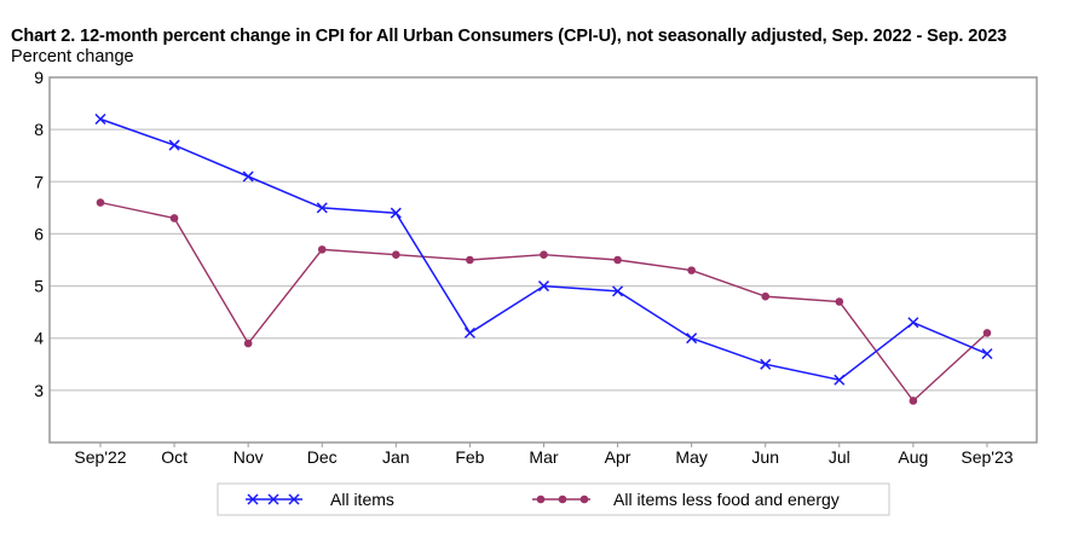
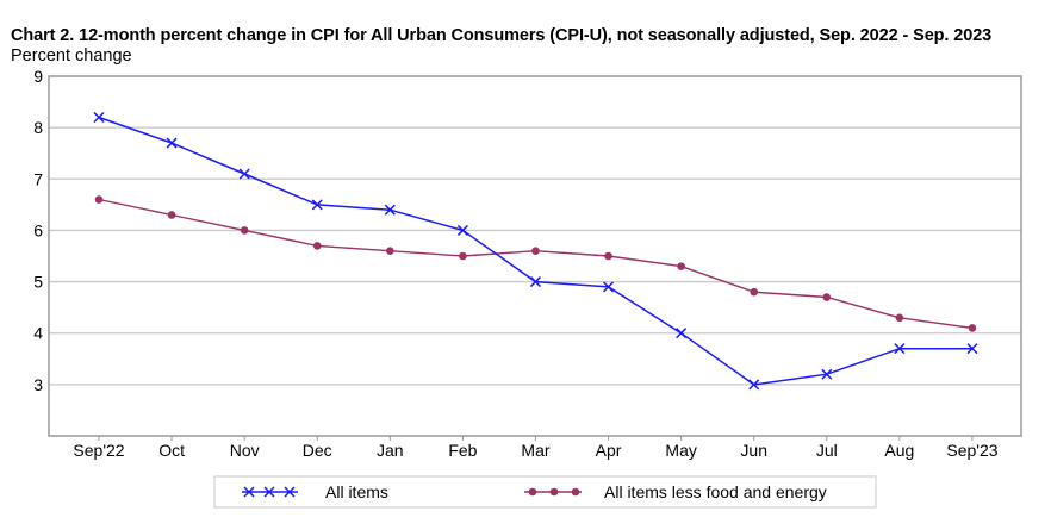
All items less food and energy/Nov: 3.9 -> 6.0
All items/Feb: 4.1 -> 6.0
All items/Jun: 3.5 -> 3.0
All items/Aug: 4.3 -> 3.7
All items less food and energy/Aug: 2.8 -> 4.3
